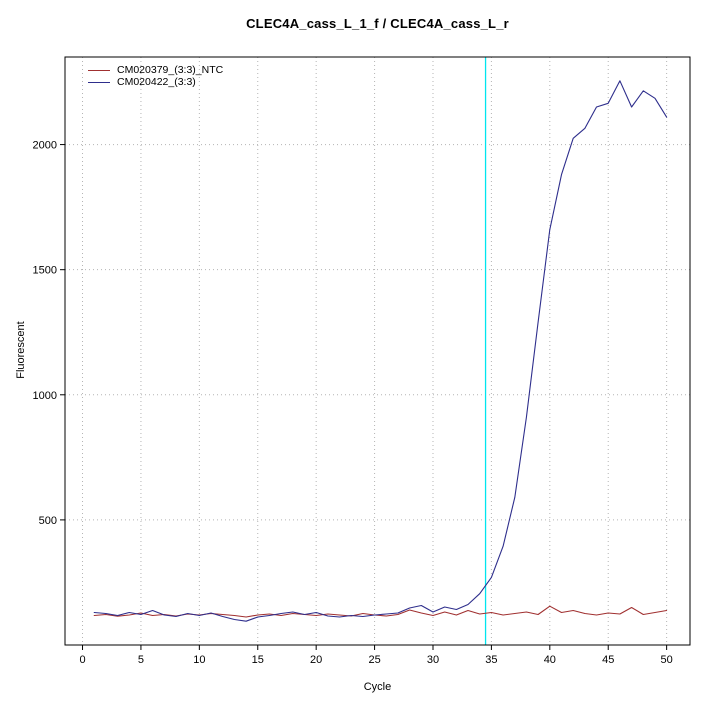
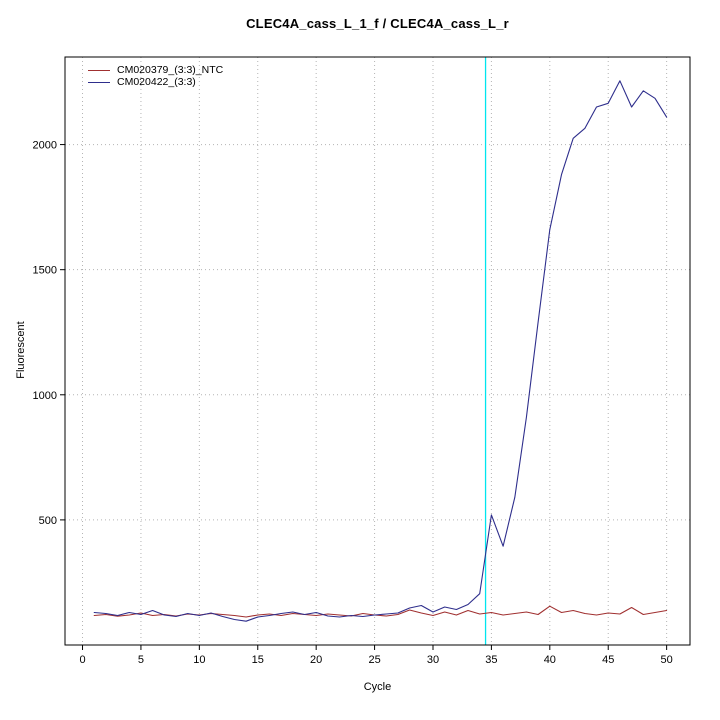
CM020422_(3:3)/35: 270 -> 520
